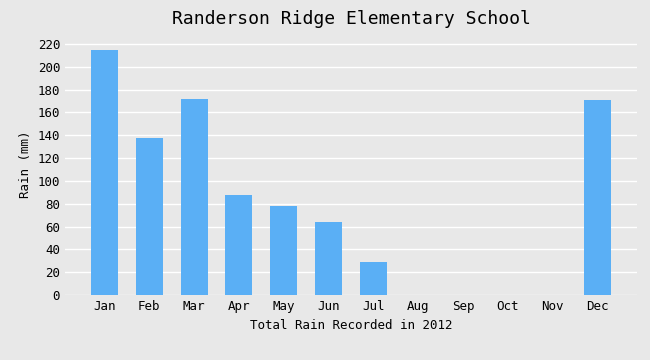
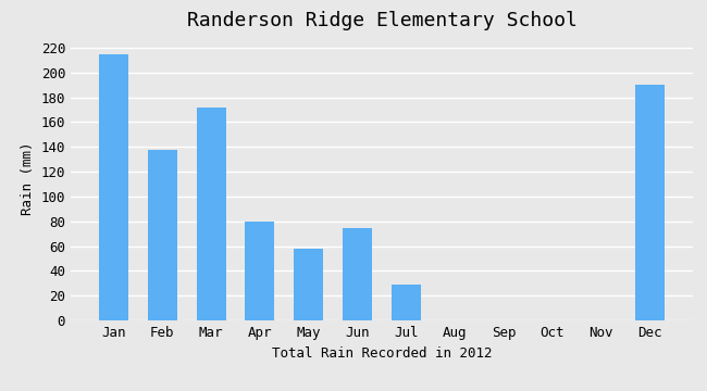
Apr: 88 -> 80
May: 78 -> 58
Jun: 64 -> 75
Dec: 171 -> 190
